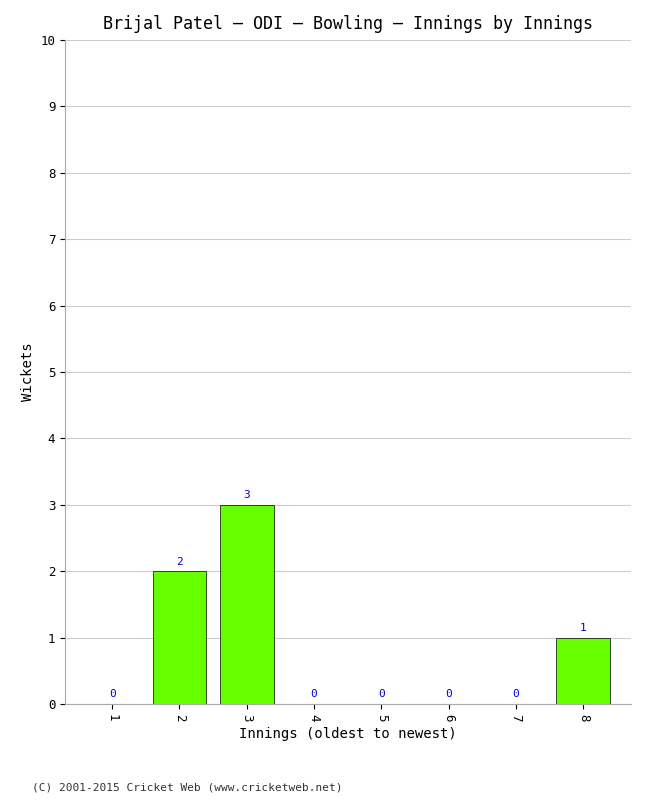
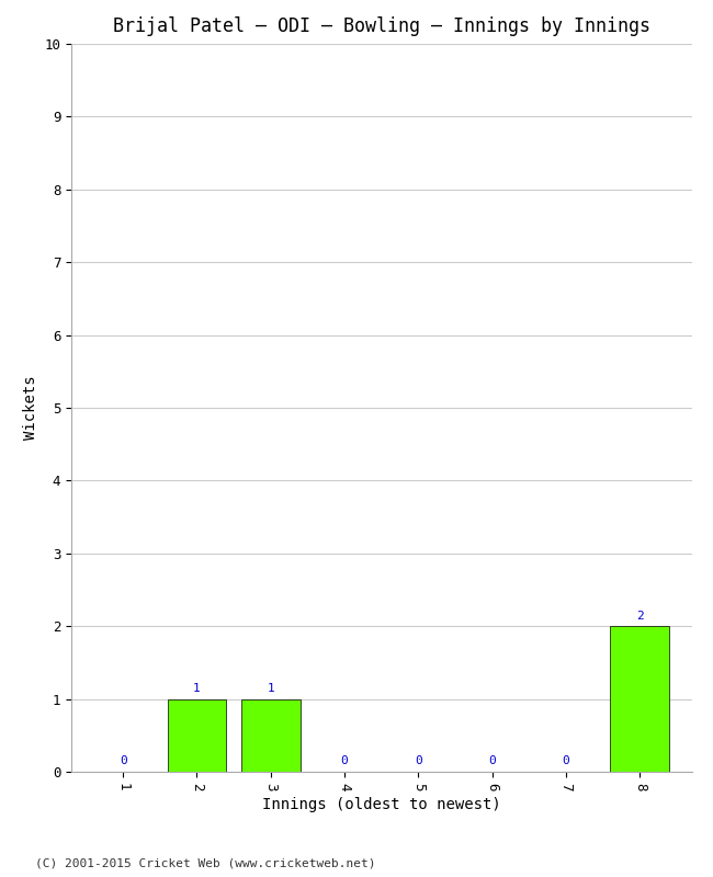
2: 2 -> 1
3: 3 -> 1
8: 1 -> 2
